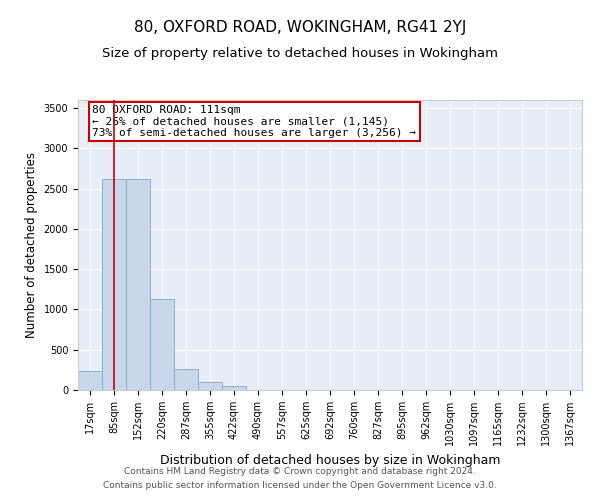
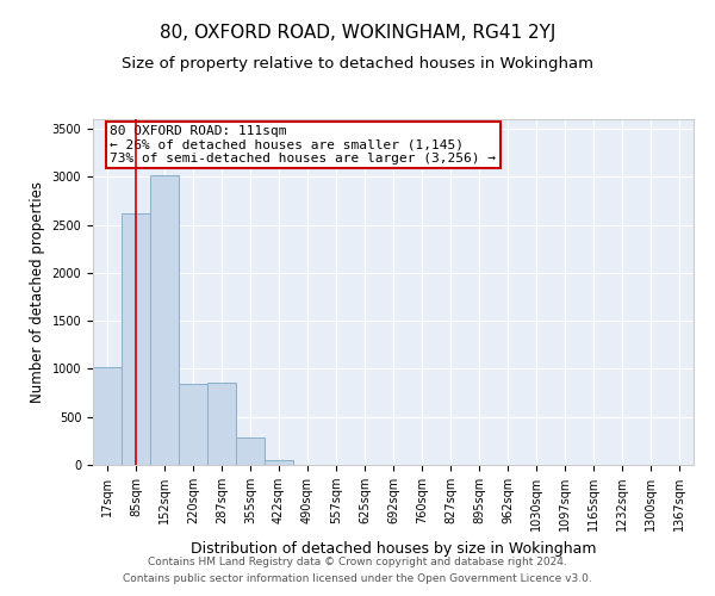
17sqm: 230 -> 1020
152sqm: 2620 -> 3020
220sqm: 1130 -> 840
287sqm: 260 -> 860
355sqm: 100 -> 280
